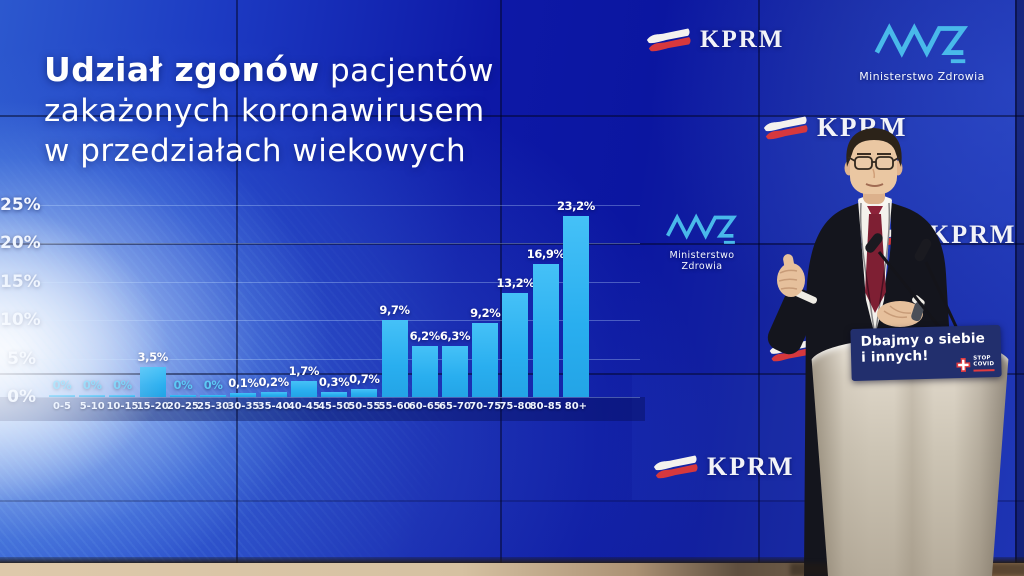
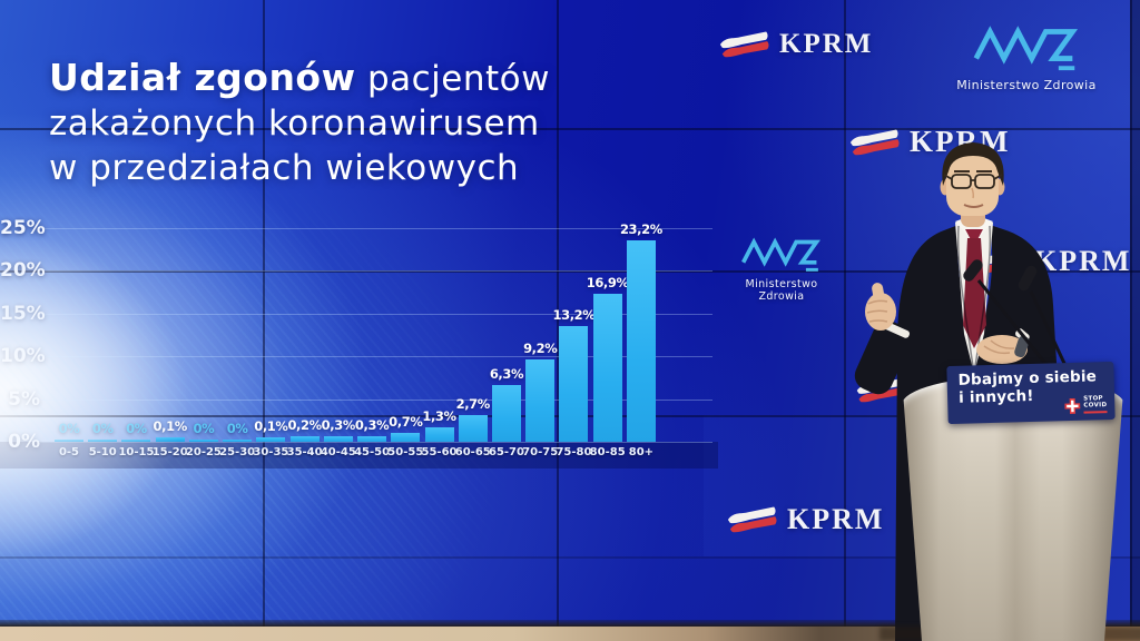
15-20: 3,5% -> 0,1%
40-45: 1,7% -> 0,3%
55-60: 9,7% -> 1,3%
60-65: 6,2% -> 2,7%
